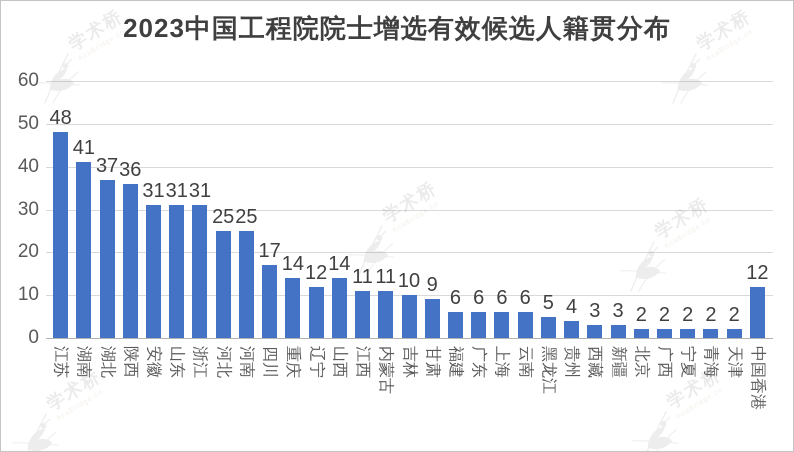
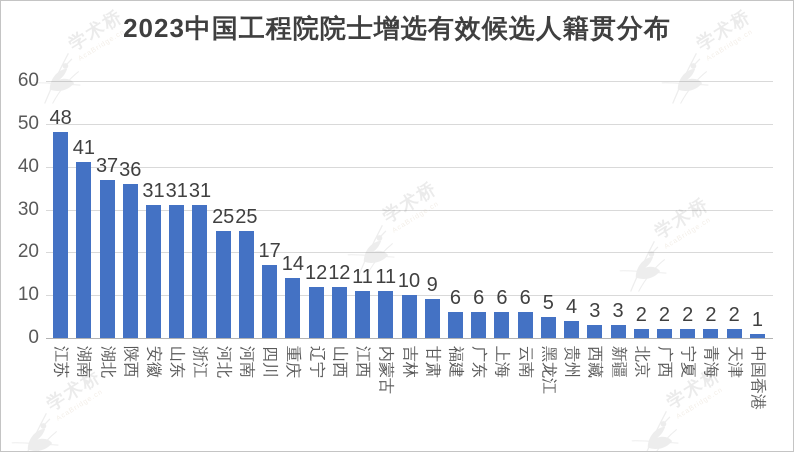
山西: 14 -> 12
中国香港: 12 -> 1
